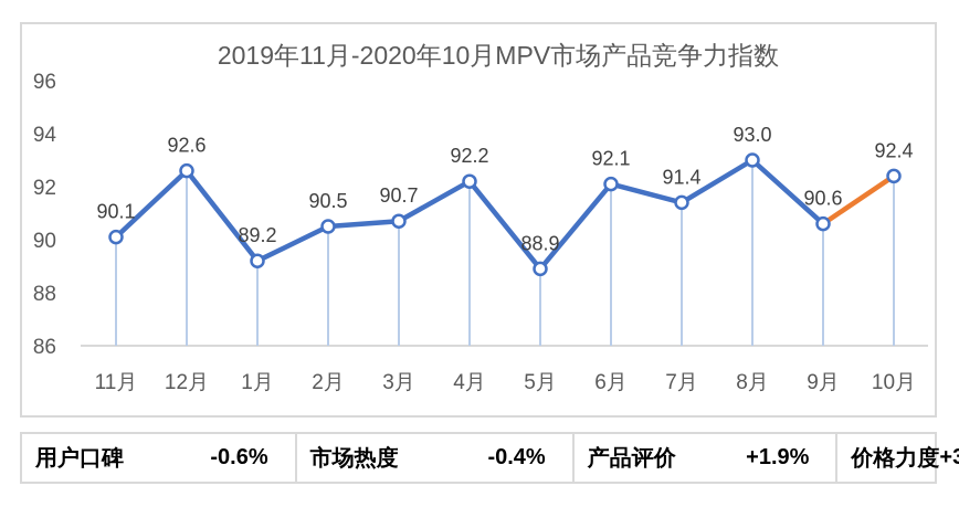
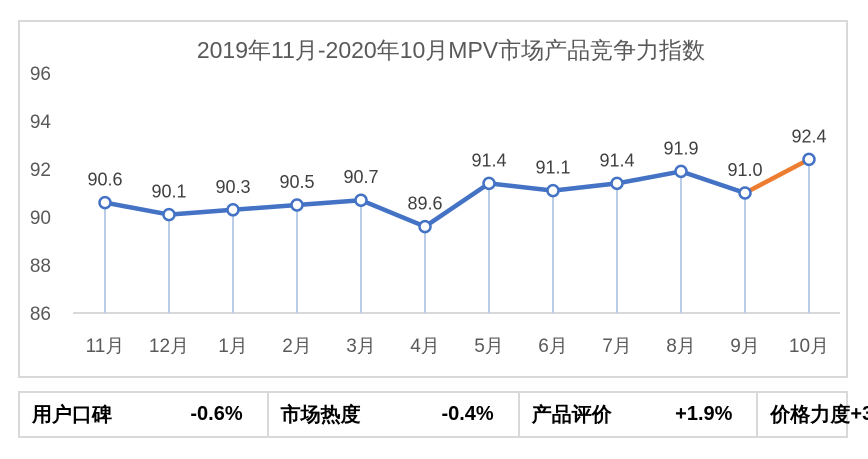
11月: 90.1 -> 90.6
12月: 92.6 -> 90.1
1月: 89.2 -> 90.3
4月: 92.2 -> 89.6
5月: 88.9 -> 91.4
6月: 92.1 -> 91.1
8月: 93.0 -> 91.9
9月: 90.6 -> 91.0
